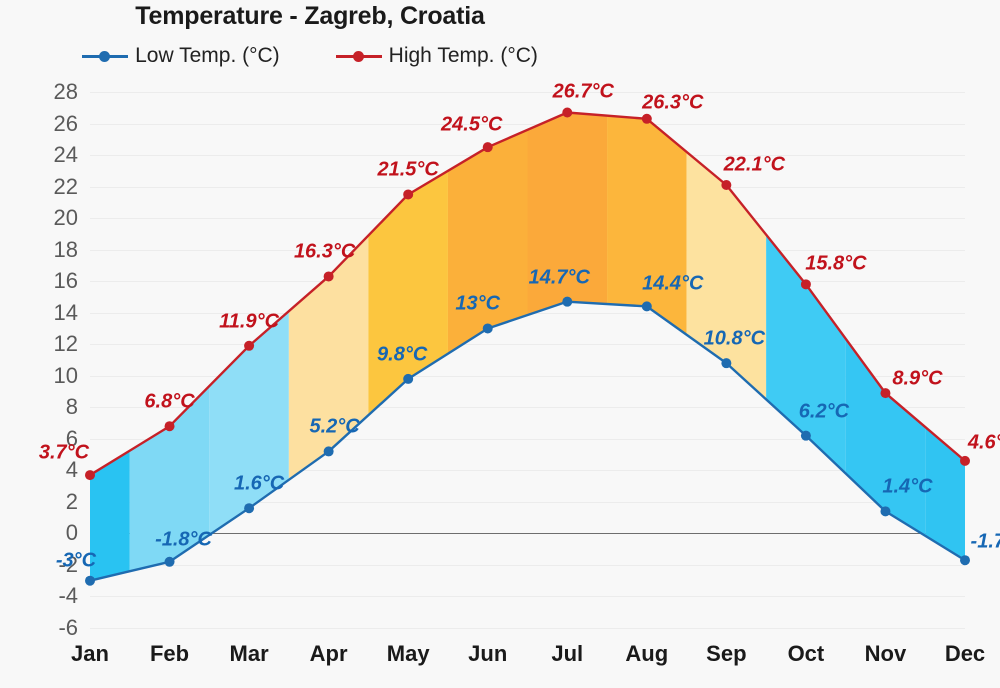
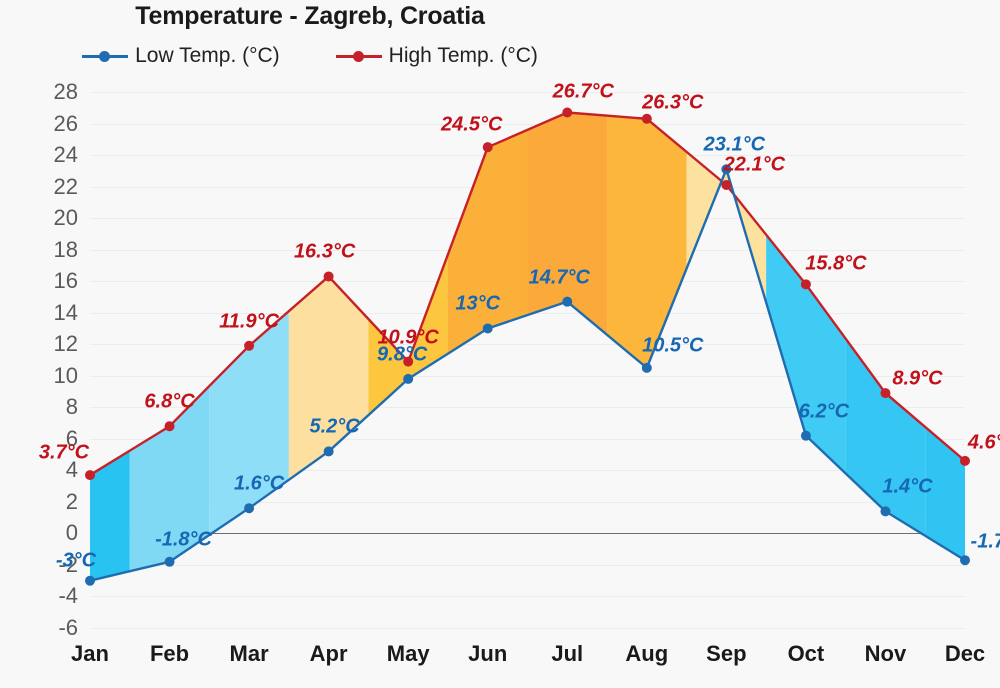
High Temp. (°C)/May: 21.5°C -> 10.9°C
Low Temp. (°C)/Aug: 14.4°C -> 10.5°C
Low Temp. (°C)/Sep: 10.8°C -> 23.1°C
